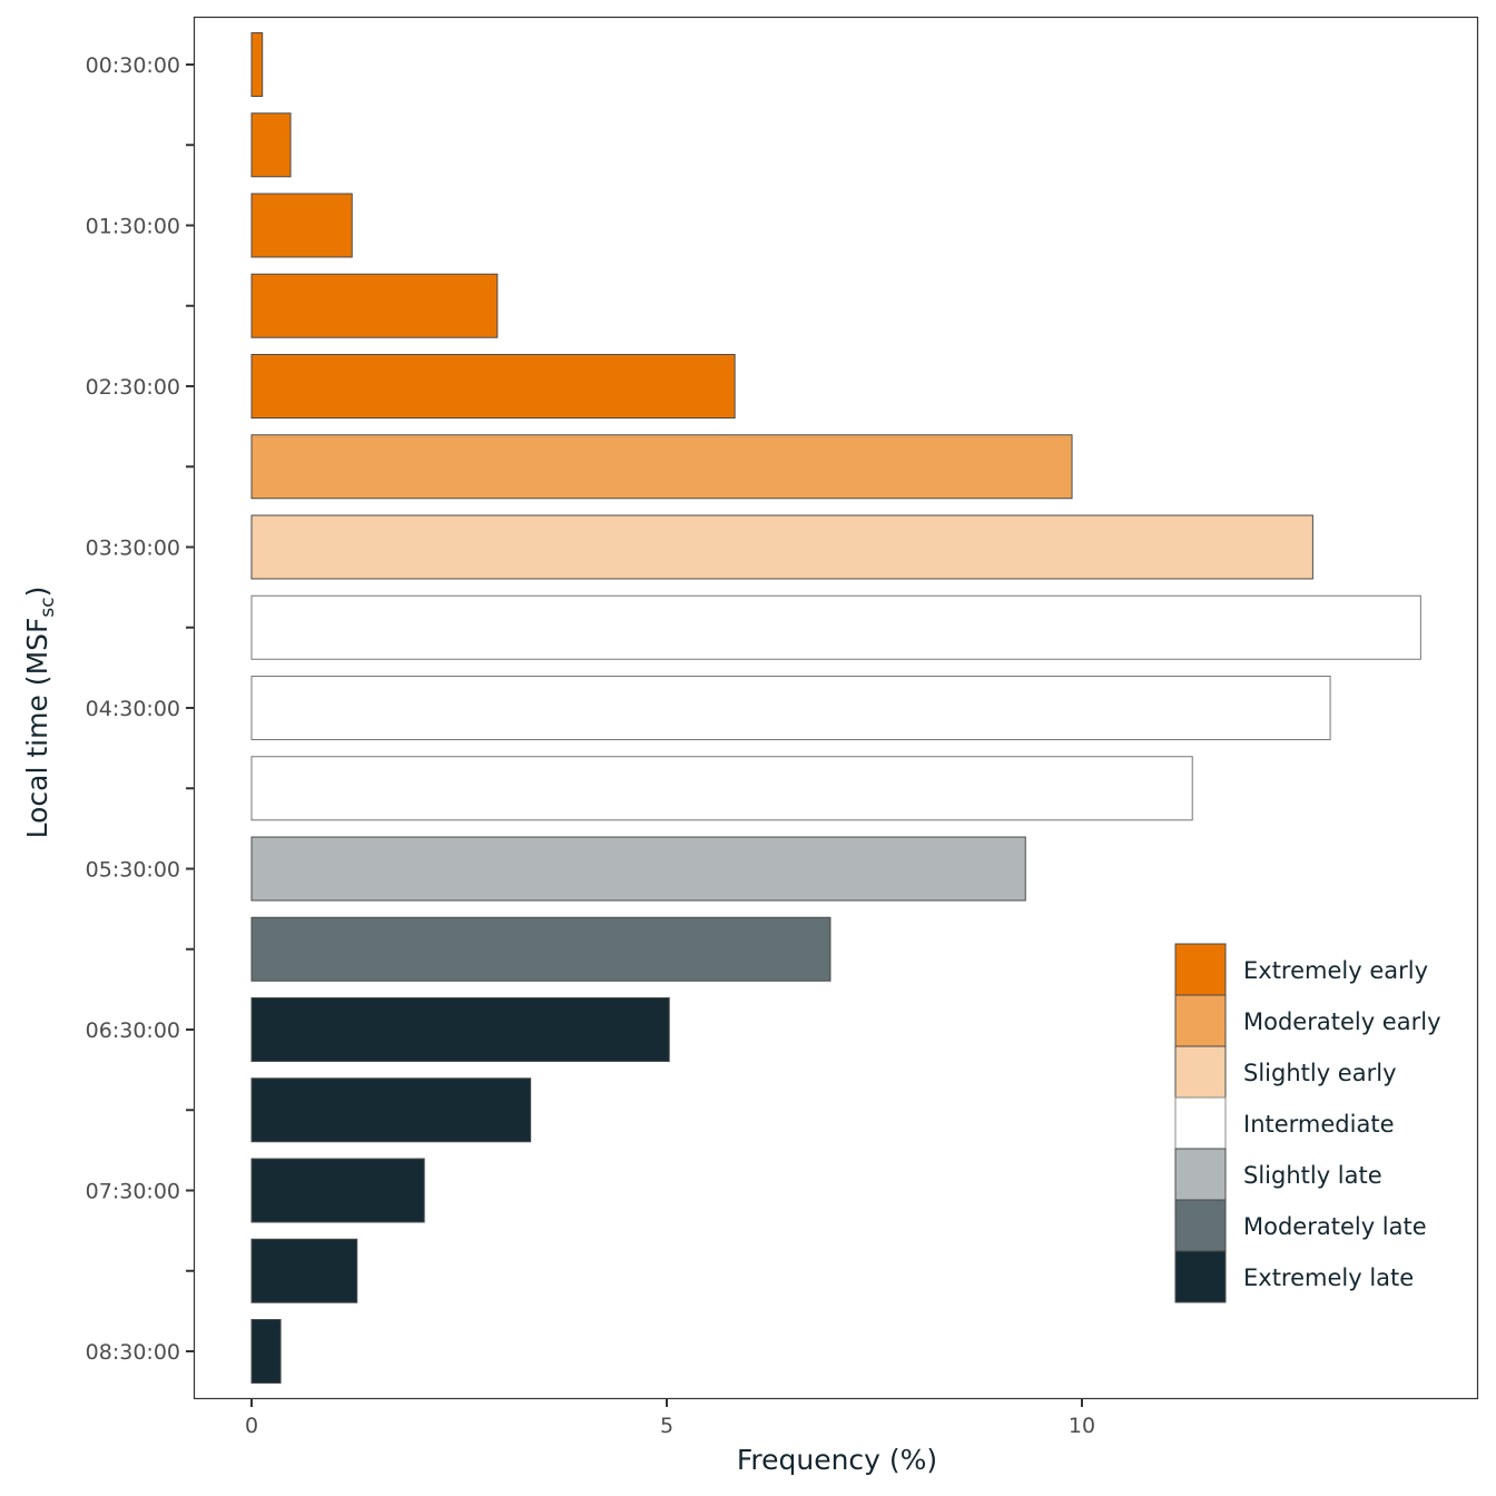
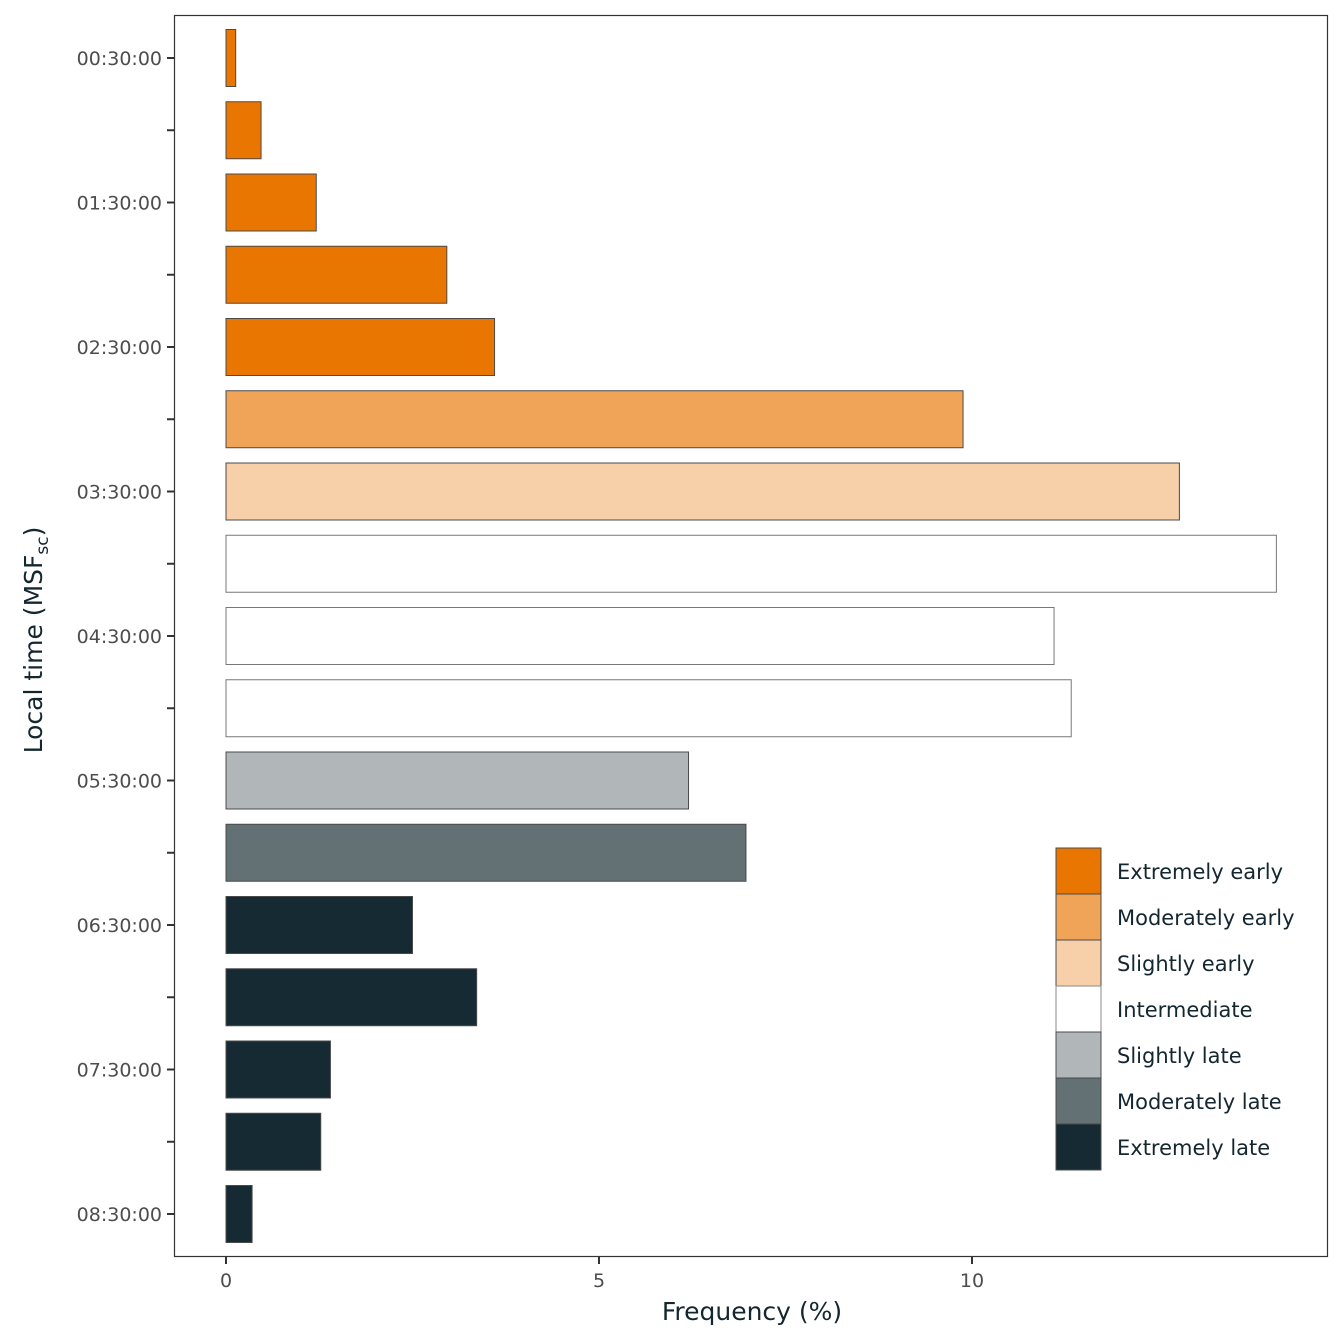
02:30:00: 5.8 -> 3.6
04:30:00: 13.0 -> 11.1
05:30:00: 9.3 -> 6.2
06:30:00: 5.0 -> 2.5
07:30:00: 2.1 -> 1.4
